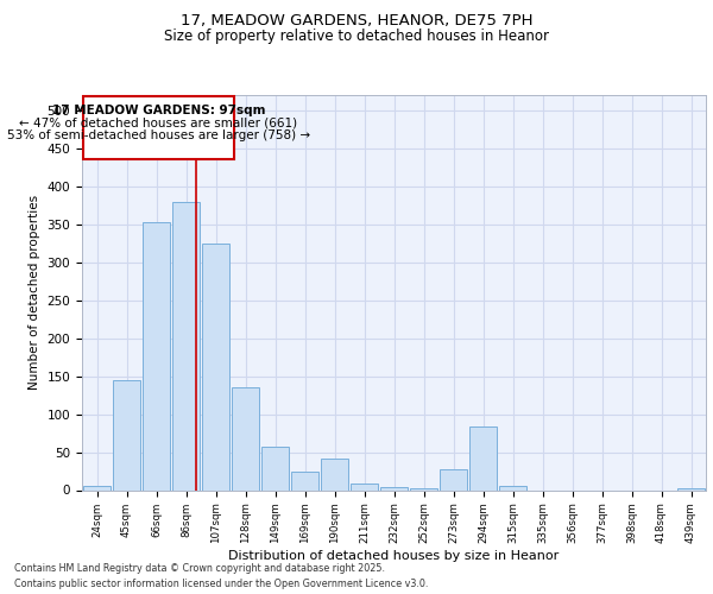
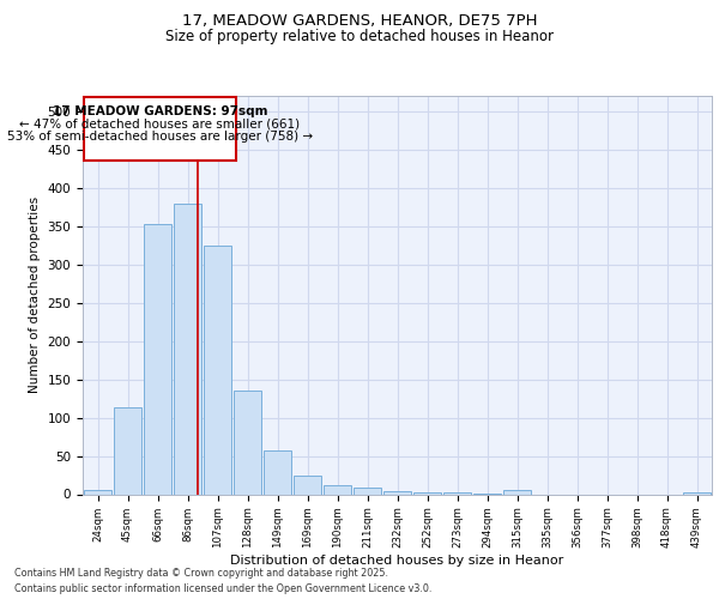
45sqm: 144 -> 113
190sqm: 42 -> 11
273sqm: 28 -> 2
294sqm: 84 -> 1
